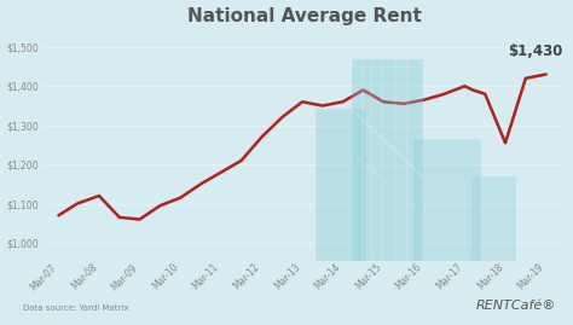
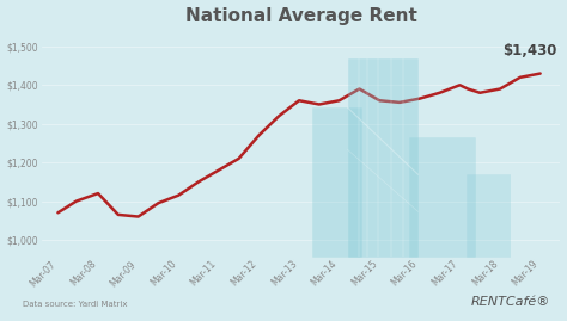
Mar-18: $1,255 -> $1,390
